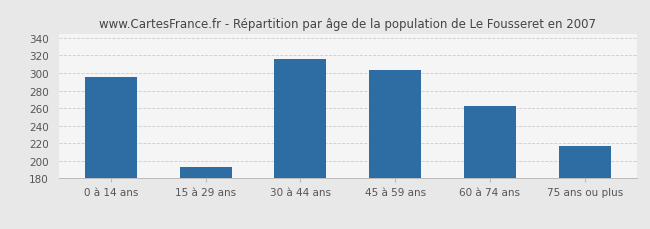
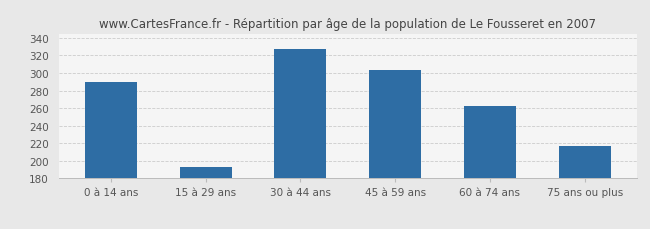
0 à 14 ans: 296 -> 290
30 à 44 ans: 316 -> 327
